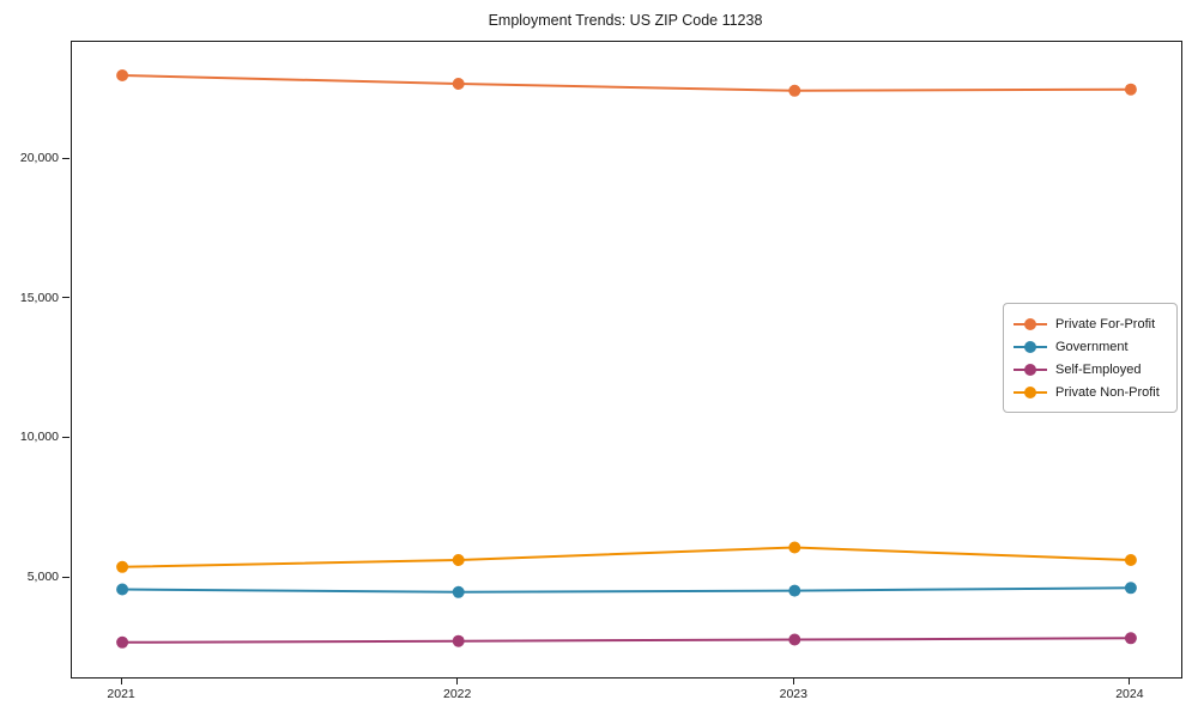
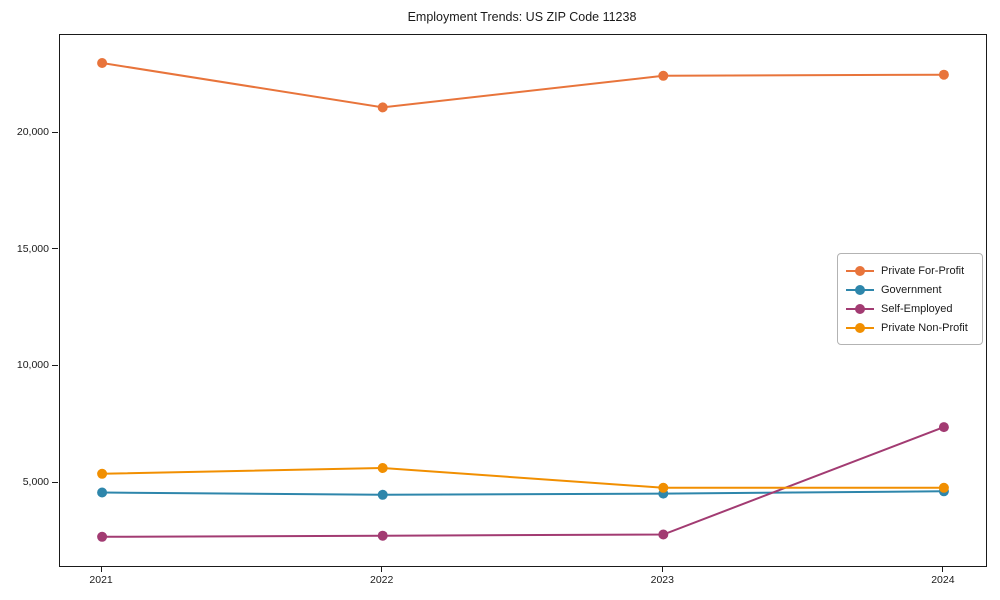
Private For-Profit/2022: 22700 -> 21100
Private Non-Profit/2023: 6100 -> 4800
Self-Employed/2024: 2800 -> 7400
Private Non-Profit/2024: 5600 -> 4800
